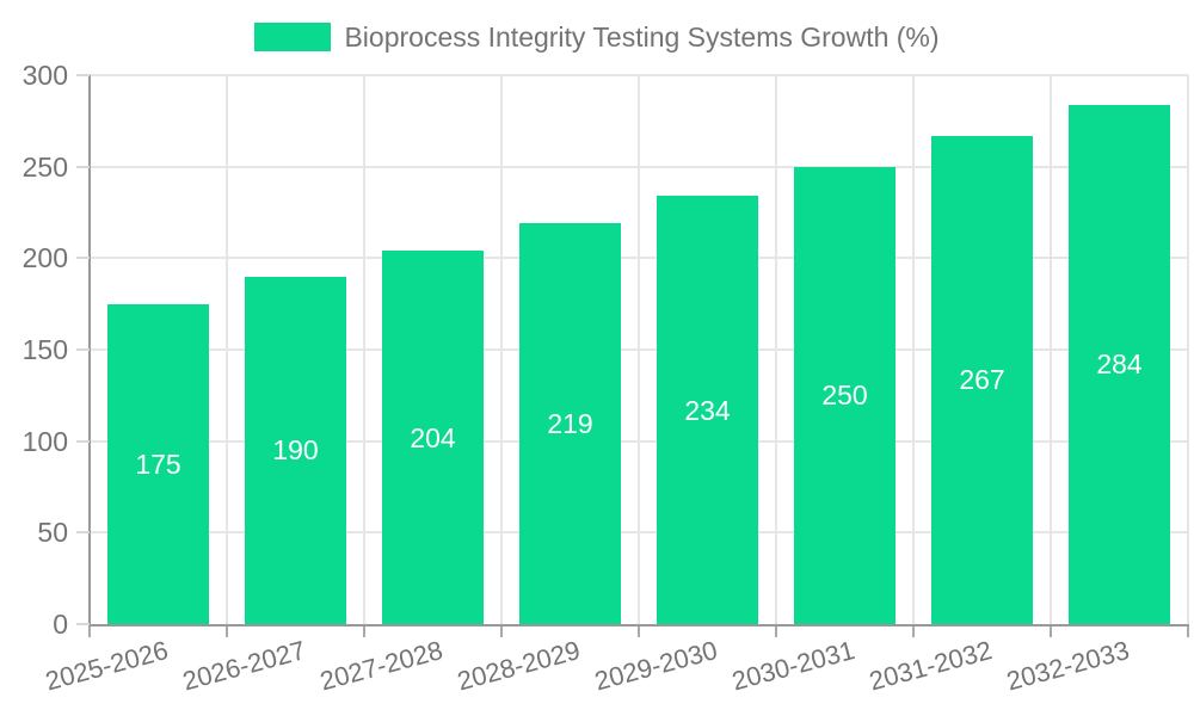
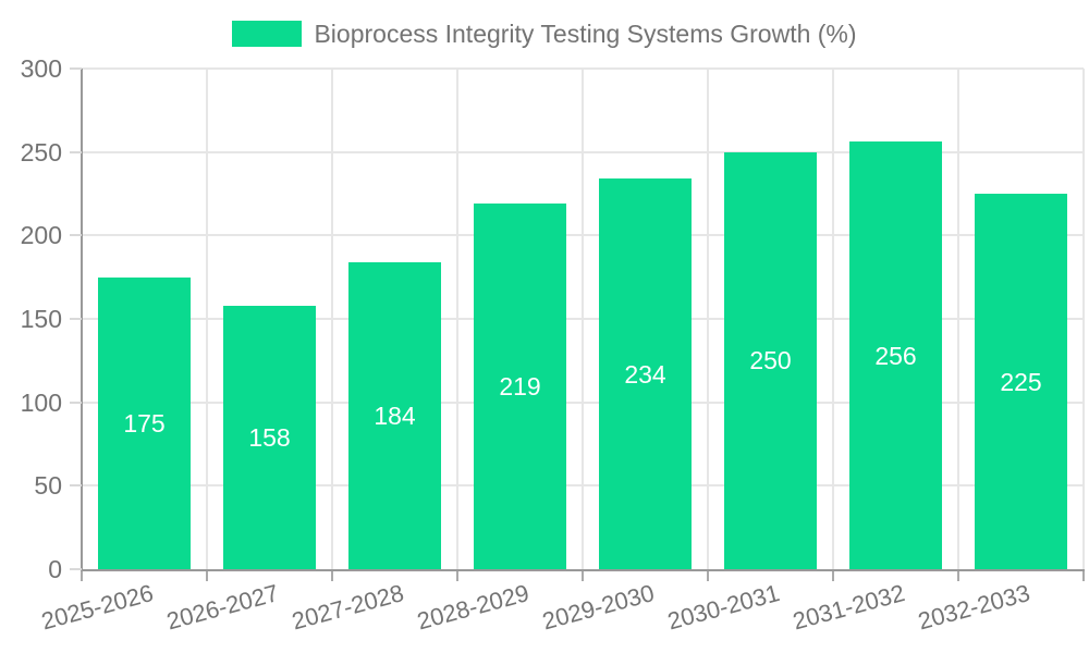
2026-2027: 190 -> 158
2027-2028: 204 -> 184
2031-2032: 267 -> 256
2032-2033: 284 -> 225
